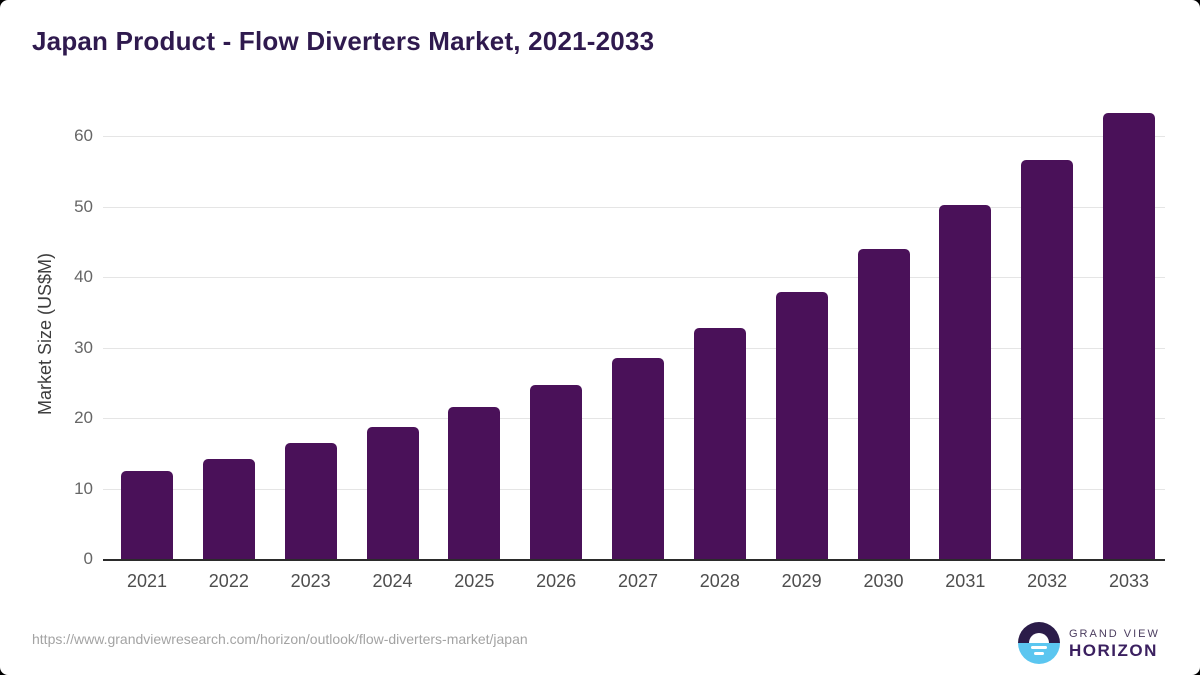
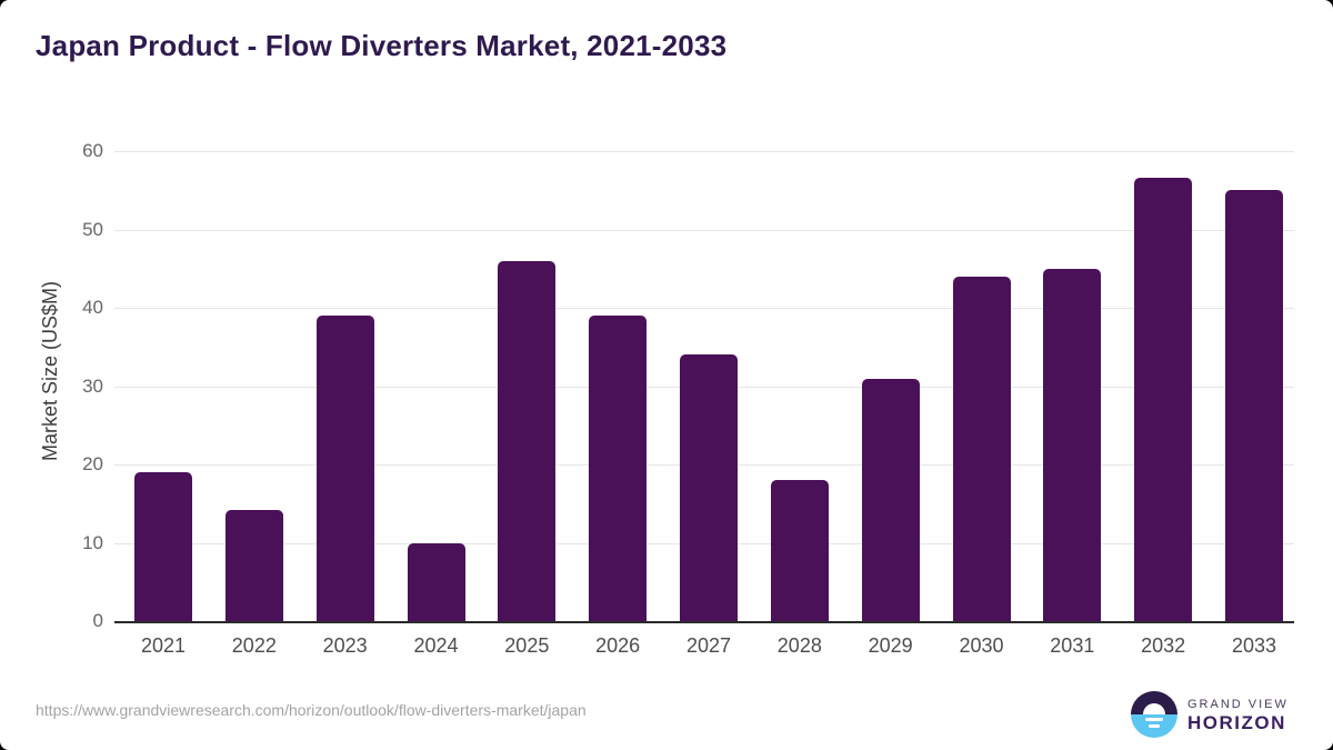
2021: 12 -> 19
2023: 16 -> 39
2024: 19 -> 10
2025: 22 -> 46
2026: 25 -> 39
2027: 28 -> 34
2028: 33 -> 18
2029: 38 -> 31
2031: 50 -> 45
2033: 63 -> 55
